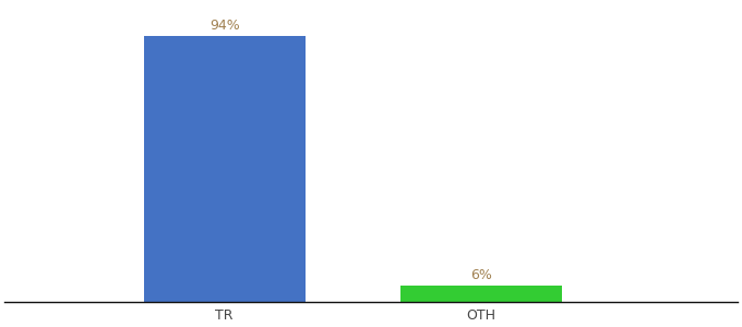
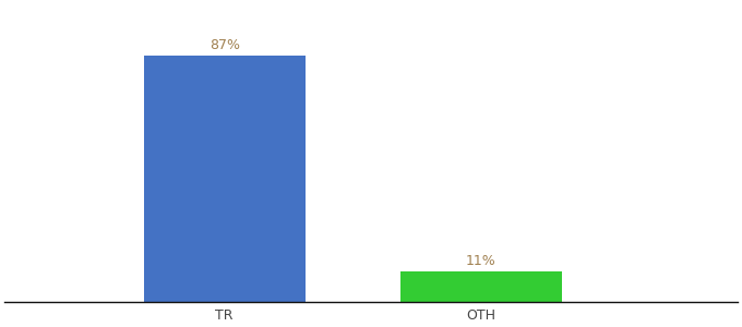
TR: 94% -> 87%
OTH: 6% -> 11%
